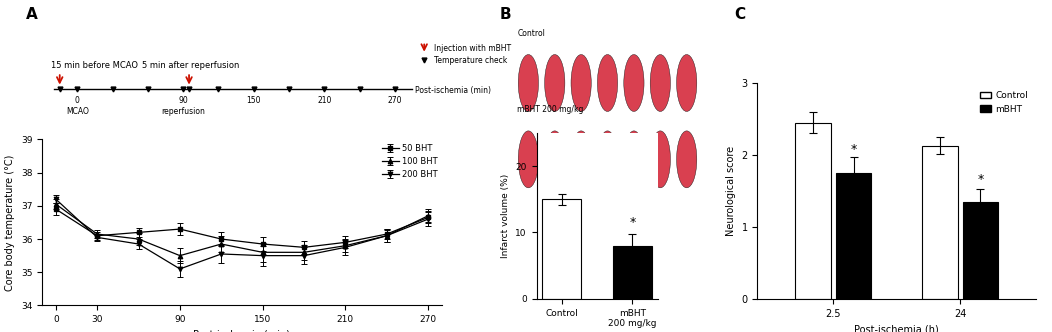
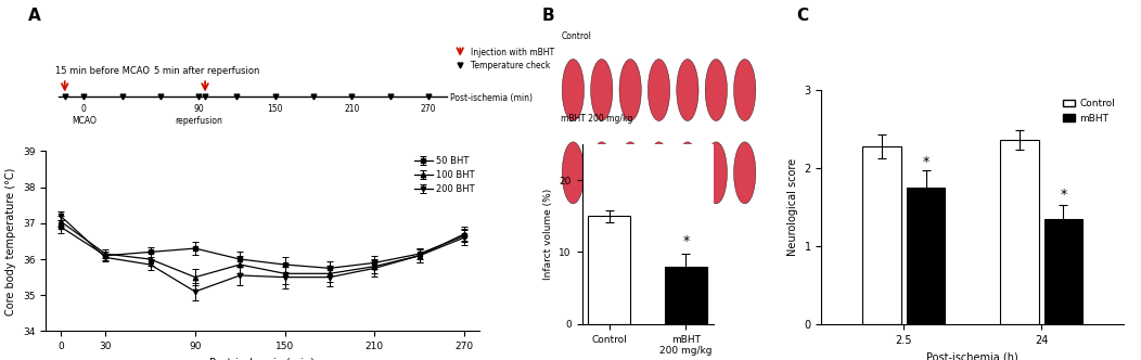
Control/2.5: 2.45 -> 2.28
Control/24: 2.13 -> 2.36
